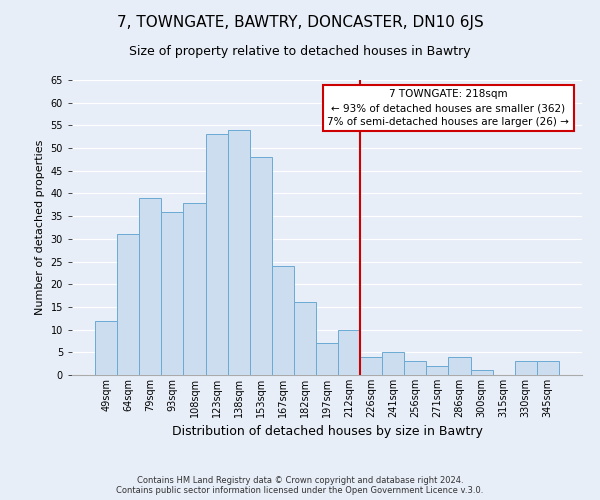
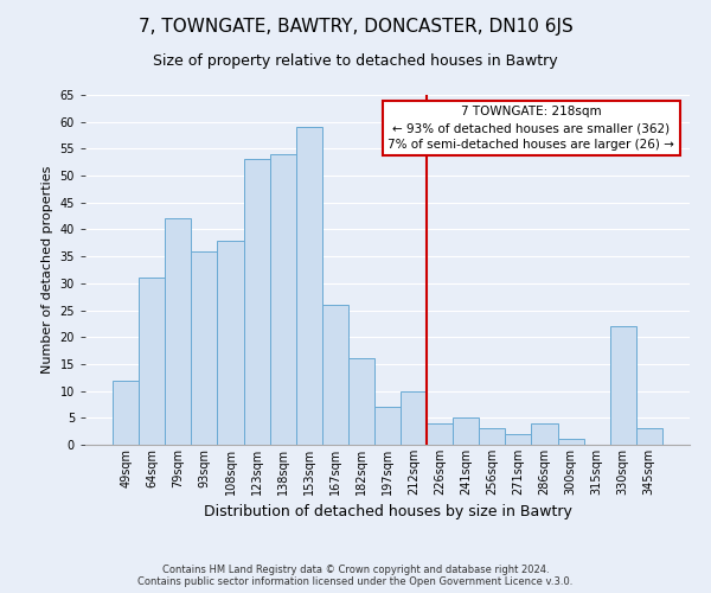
79sqm: 39 -> 42
153sqm: 48 -> 59
167sqm: 24 -> 26
330sqm: 3 -> 22
